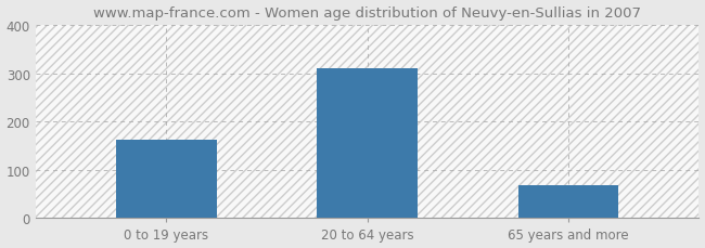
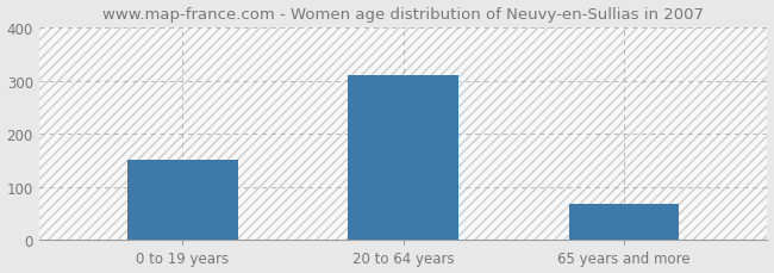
0 to 19 years: 163 -> 150
